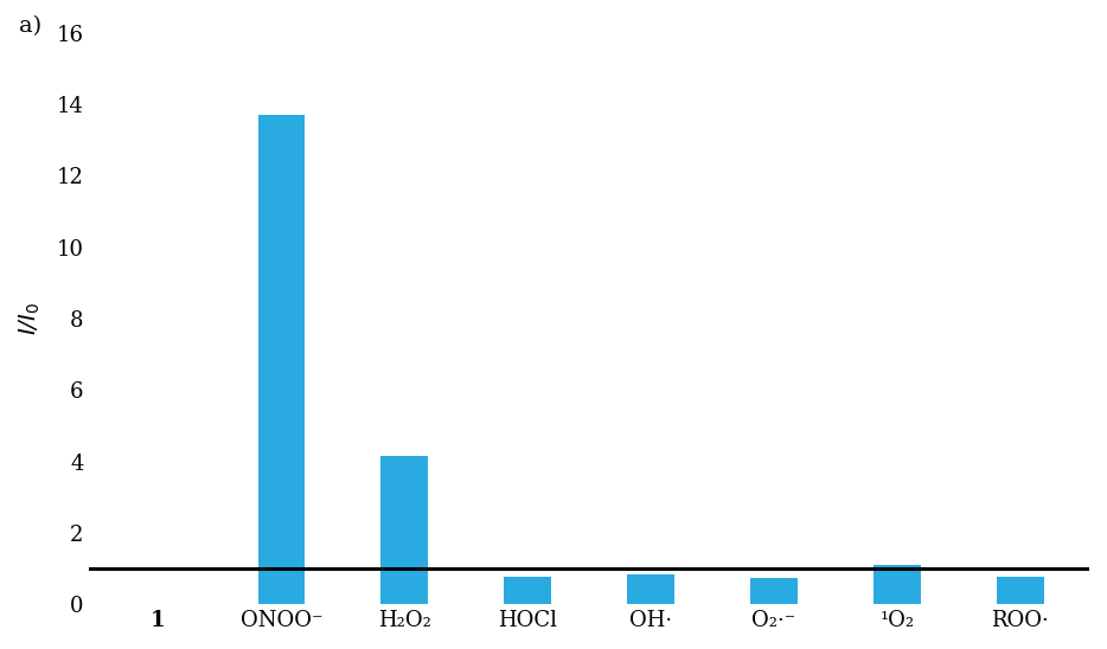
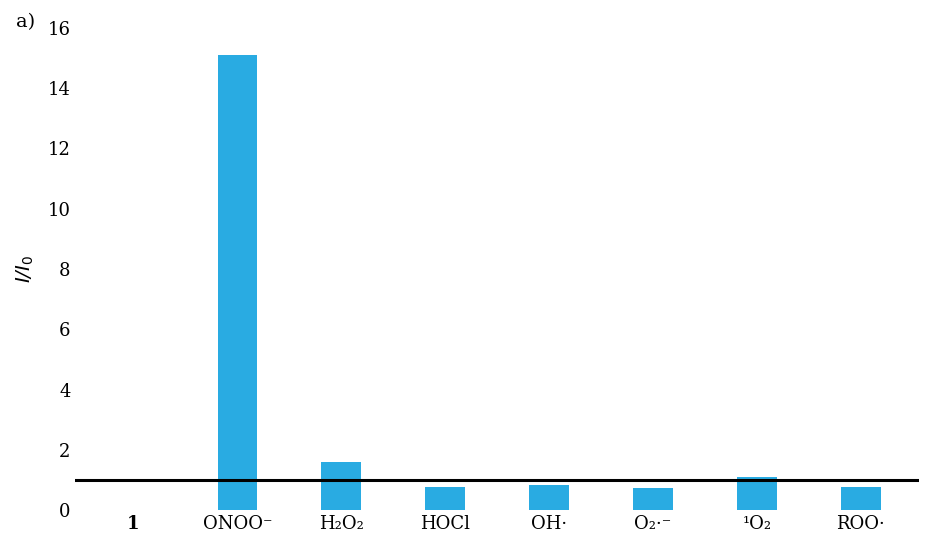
ONOO⁻: 13.70 -> 15.10
H₂O₂: 4.15 -> 1.60
